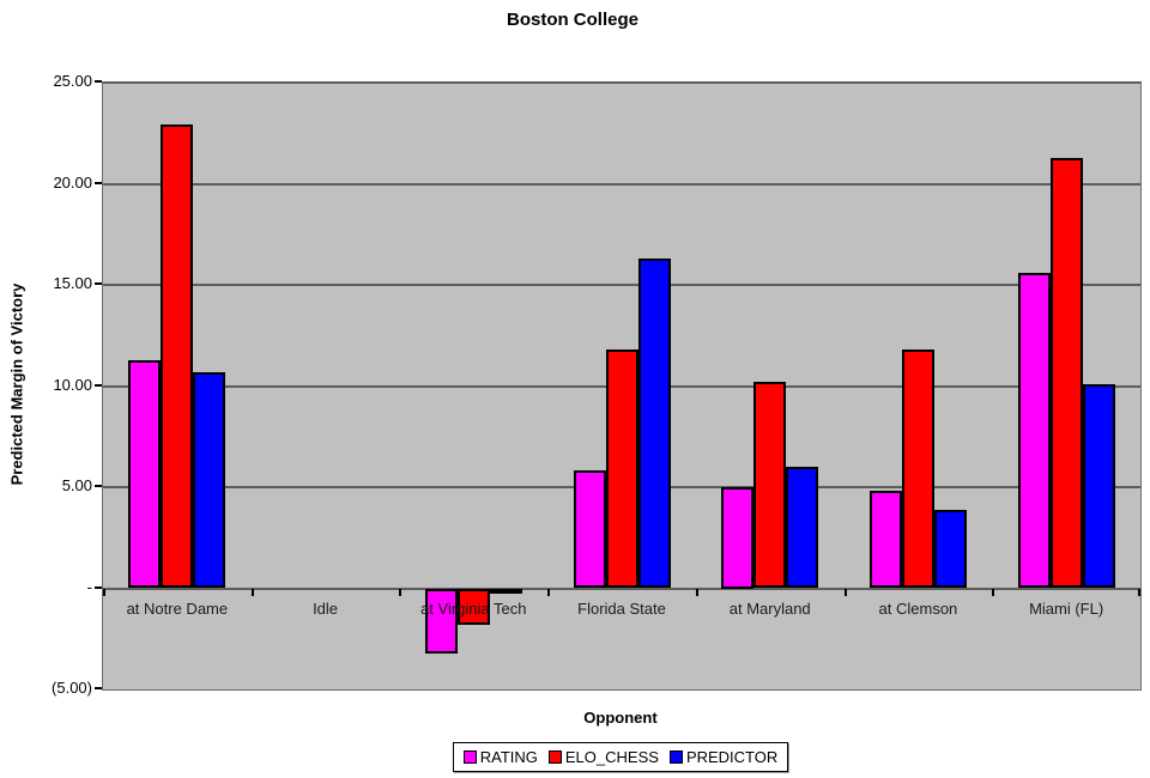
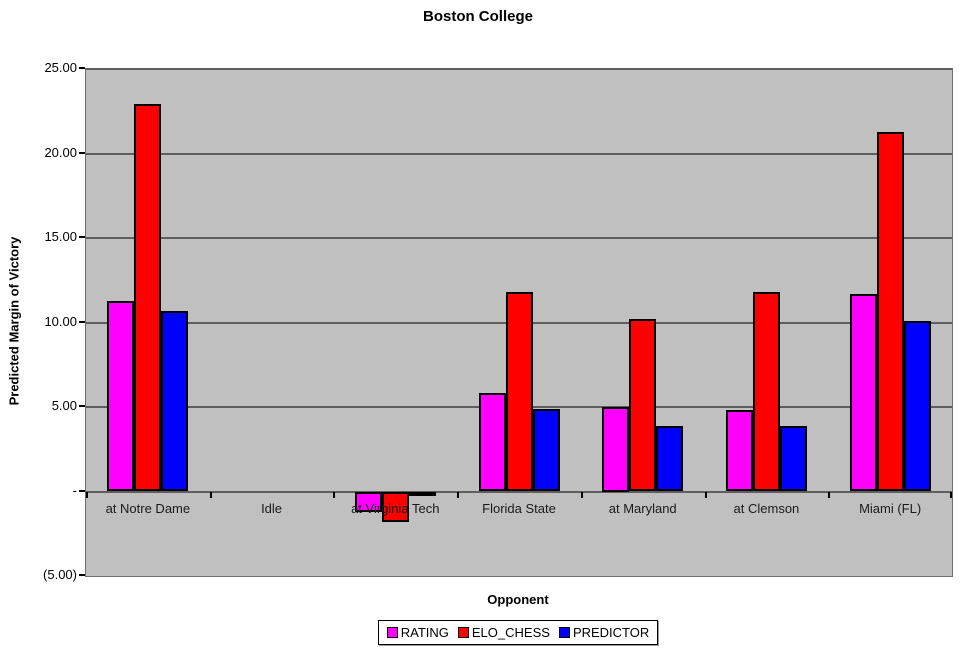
RATING/at Virginia Tech: -3.2 -> -1.2
PREDICTOR/Florida State: 16.3 -> 4.9
PREDICTOR/at Maryland: 6.0 -> 3.9
RATING/Miami (FL): 15.6 -> 11.7
